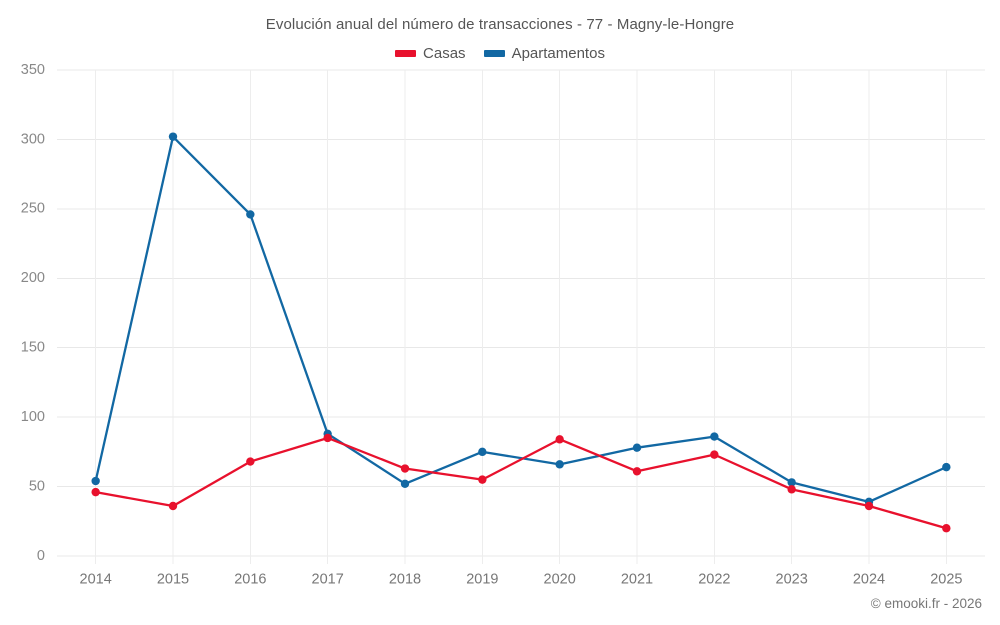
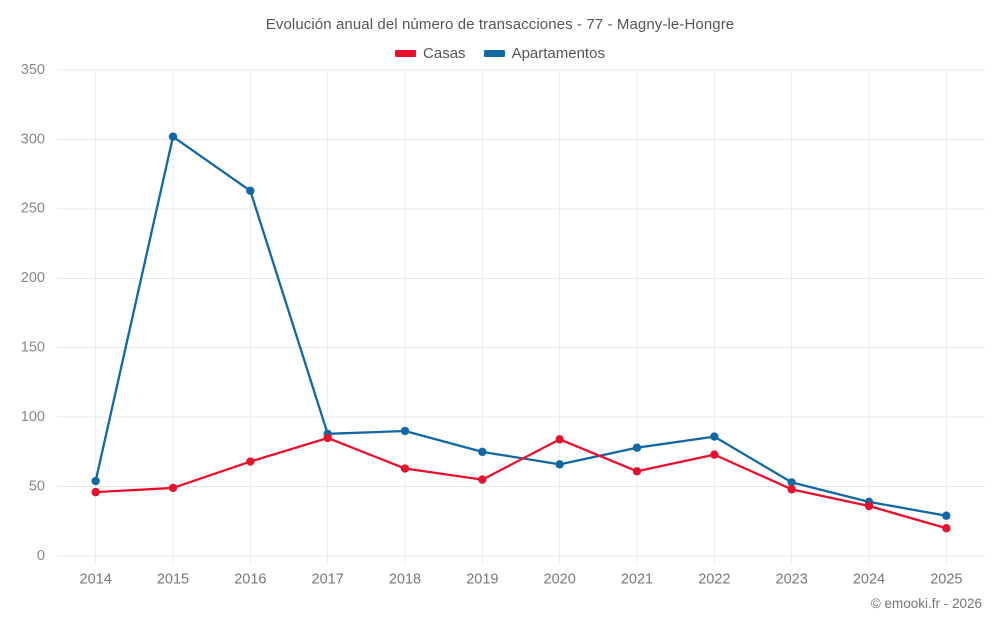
Casas/2015: 36 -> 49
Apartamentos/2016: 246 -> 263
Apartamentos/2018: 52 -> 90
Apartamentos/2025: 64 -> 29
